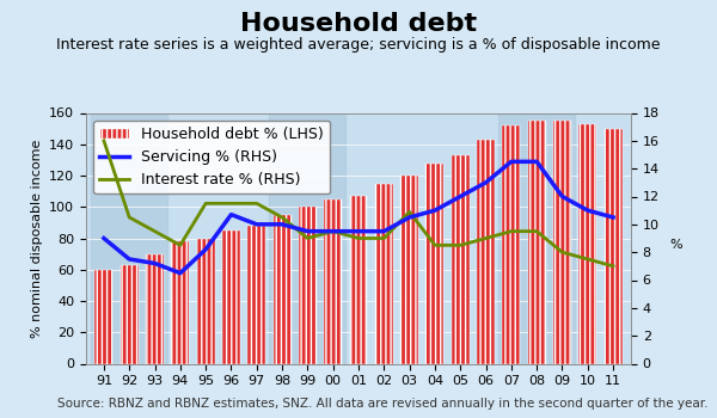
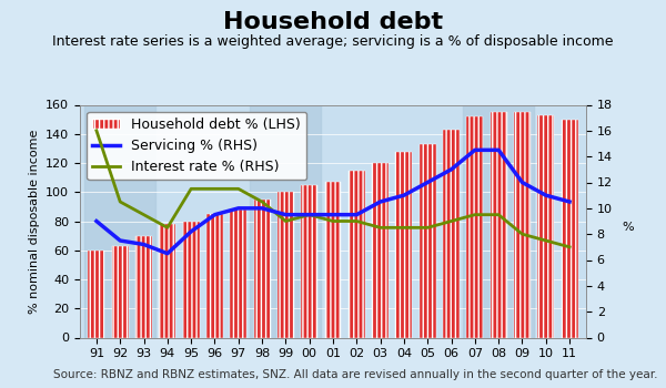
Servicing % (RHS)/96: 10.7 -> 9.5
Interest rate % (RHS)/03: 10.9 -> 8.5
